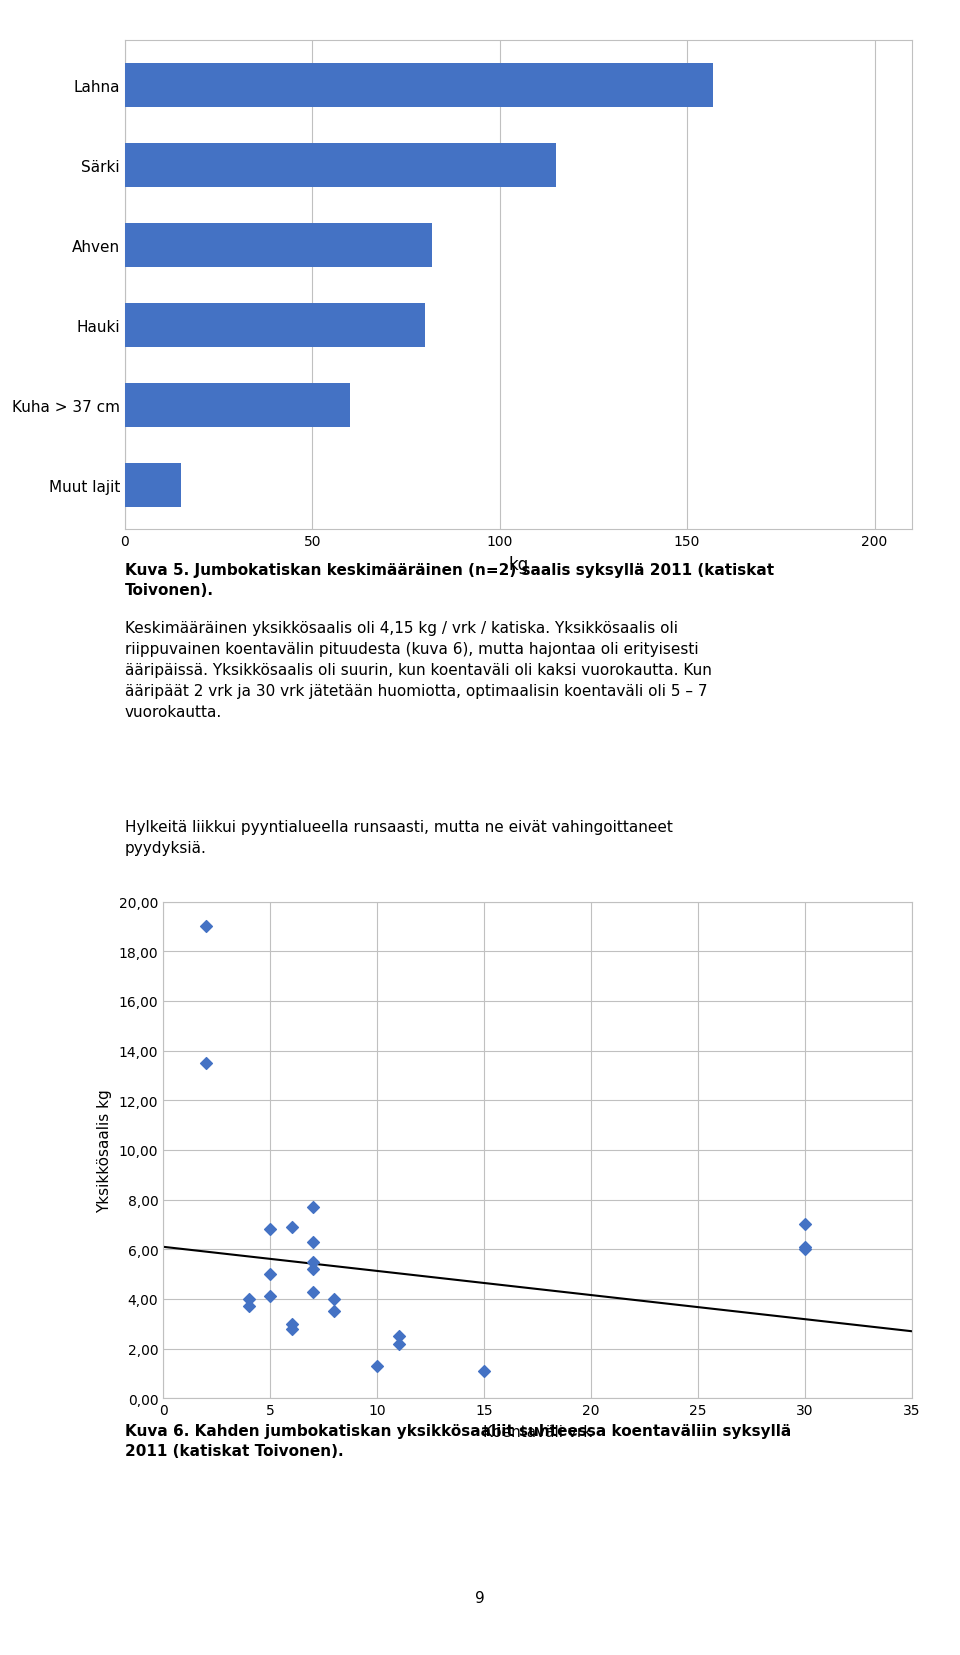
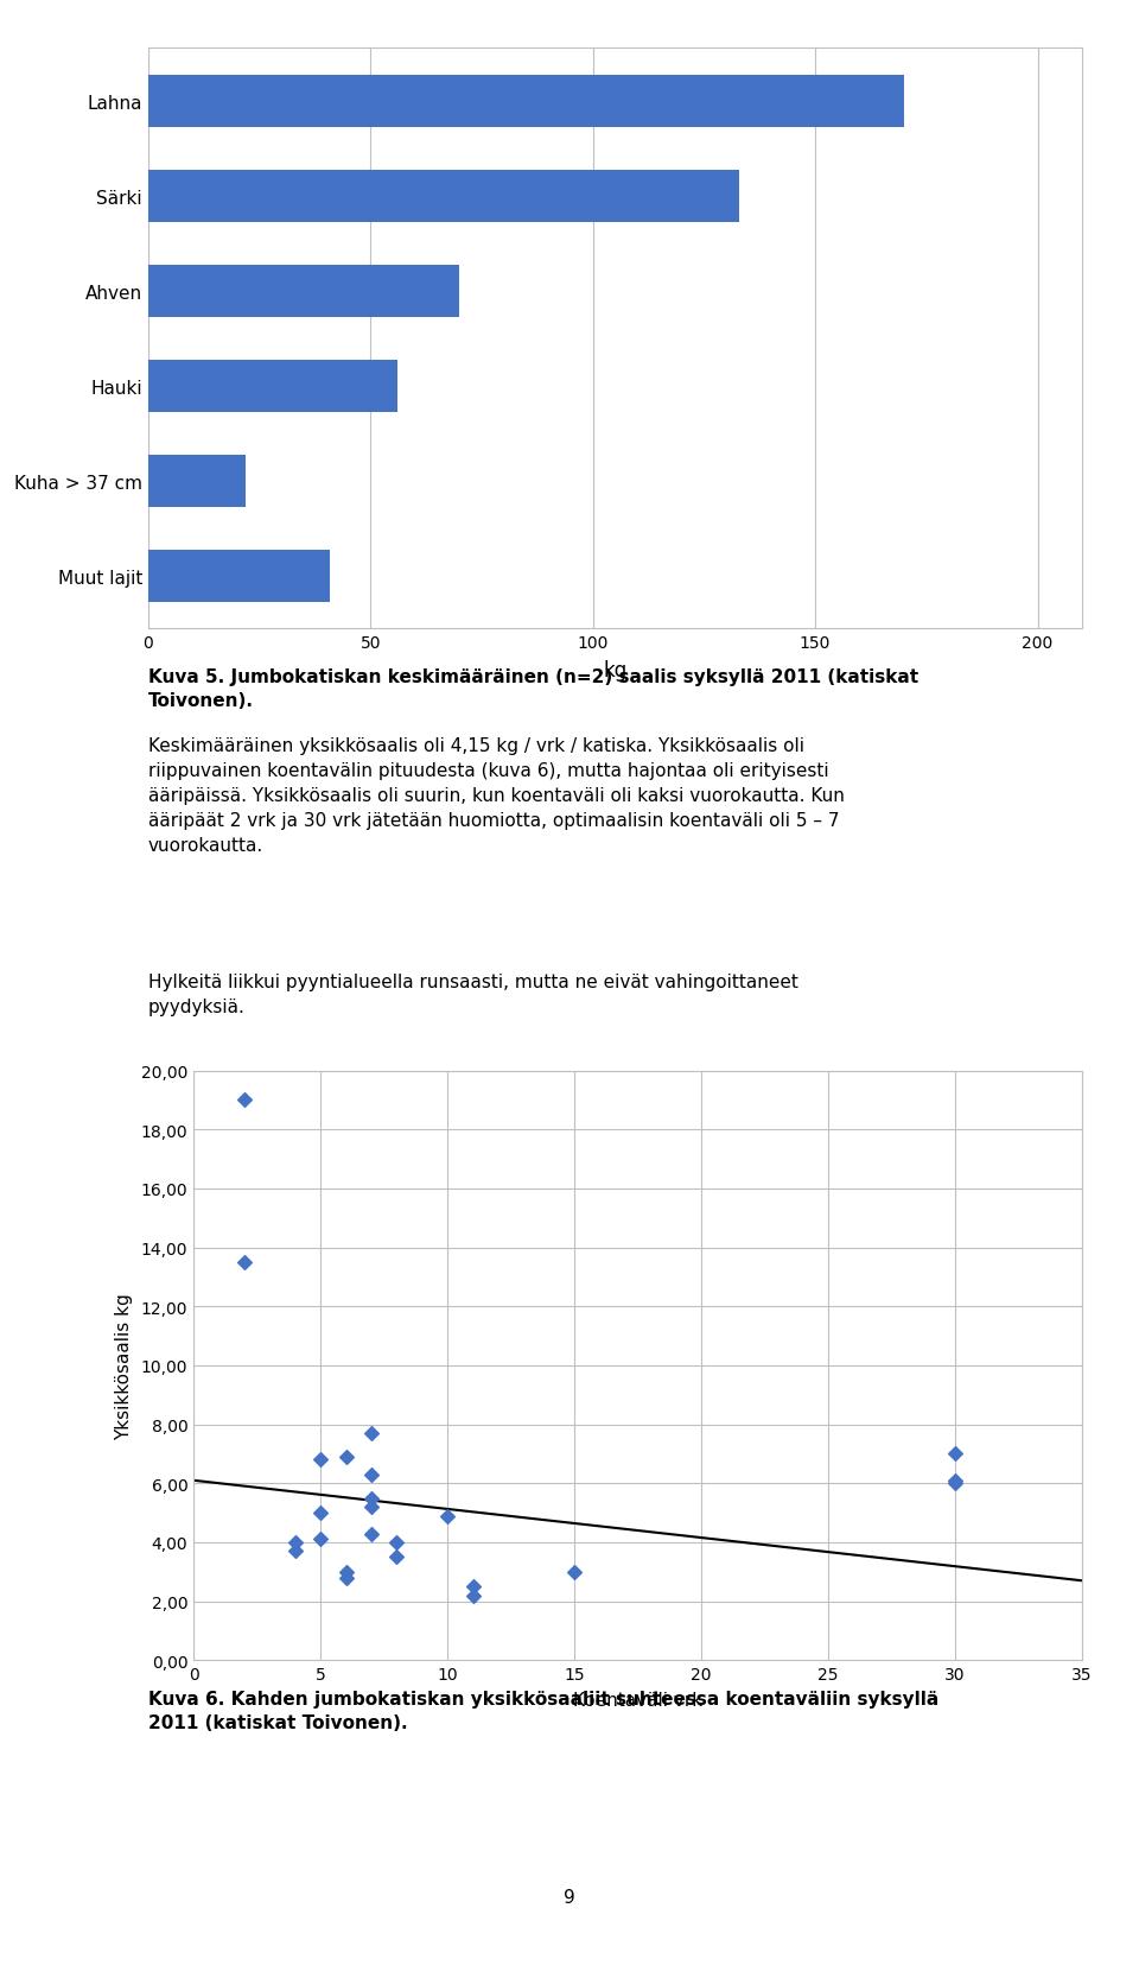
Lahna: 157 -> 170
Särki: 115 -> 133
Ahven: 82 -> 70
Hauki: 80 -> 56
Kuha > 37 cm: 60 -> 22
Muut lajit: 15 -> 41
10: 1,3 -> 4,9
15: 1,1 -> 3,0
